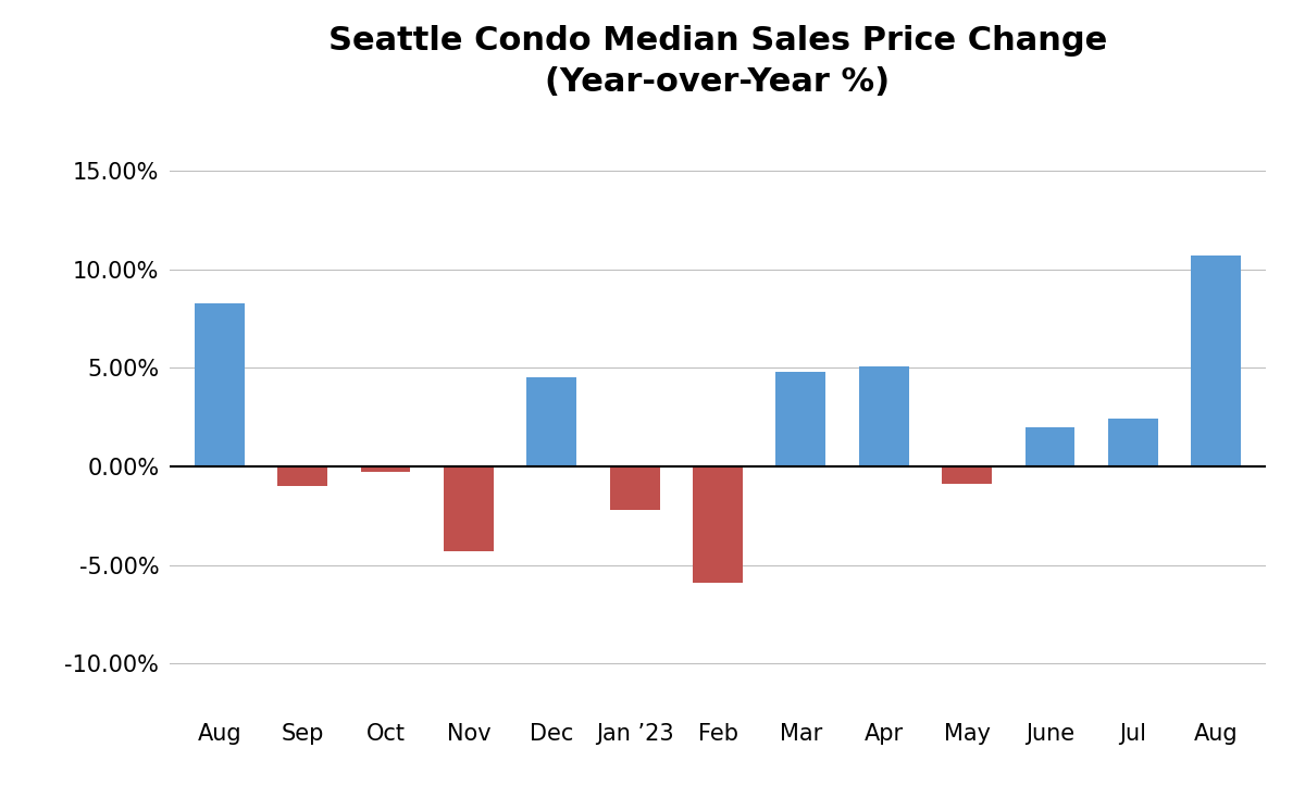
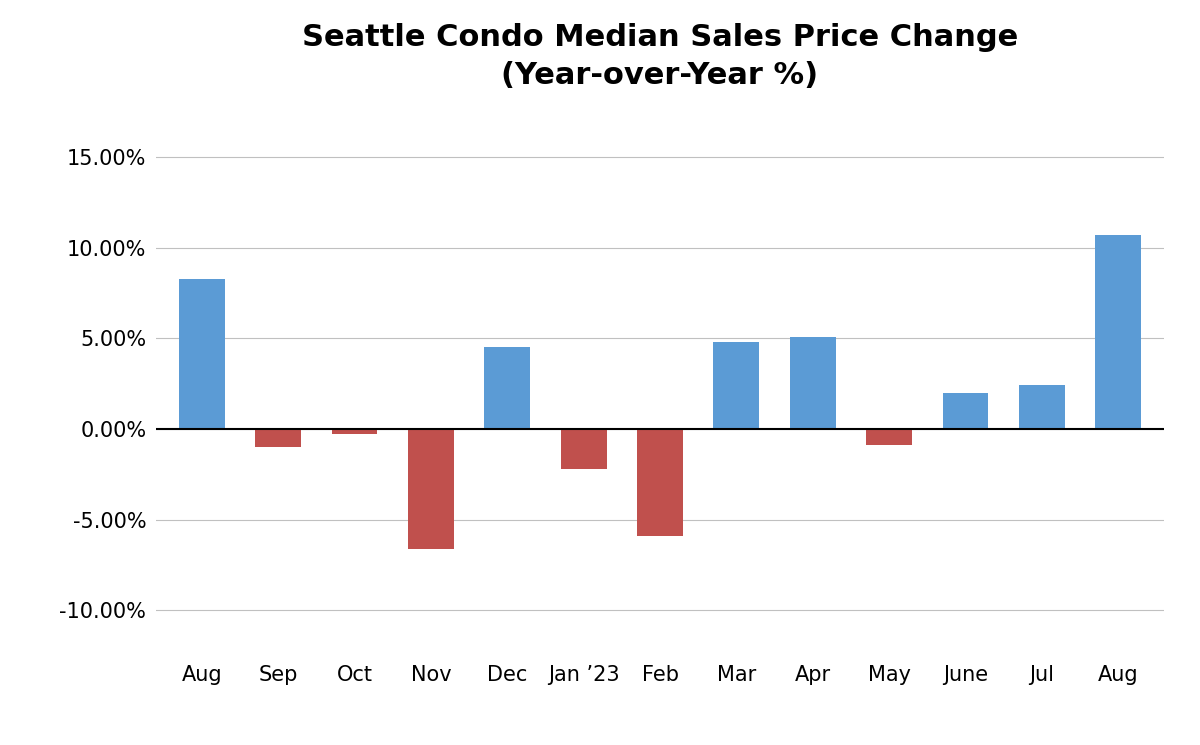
Nov: -4.3% -> -6.6%
